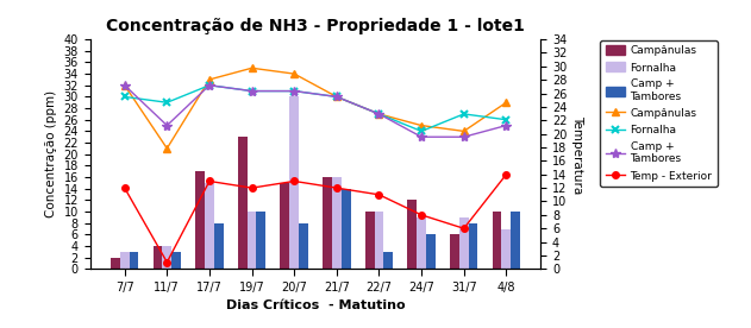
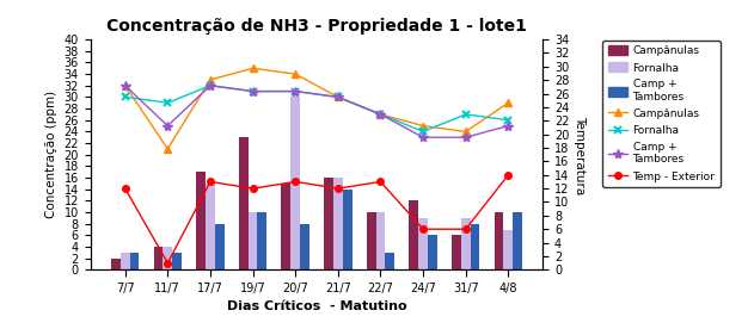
Temp - Exterior/22/7: 11 -> 13
Temp - Exterior/24/7: 8 -> 6
